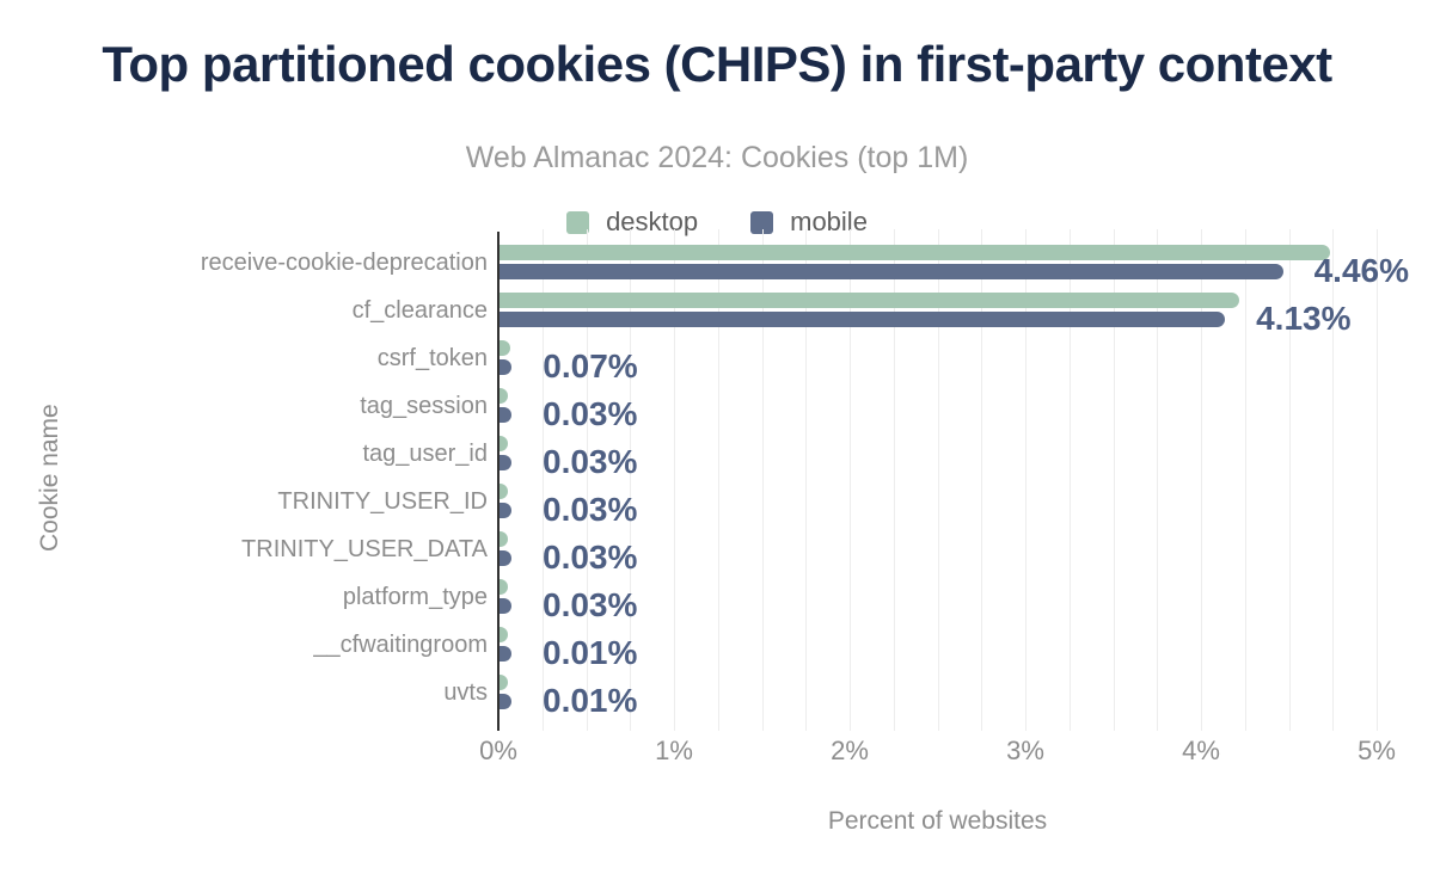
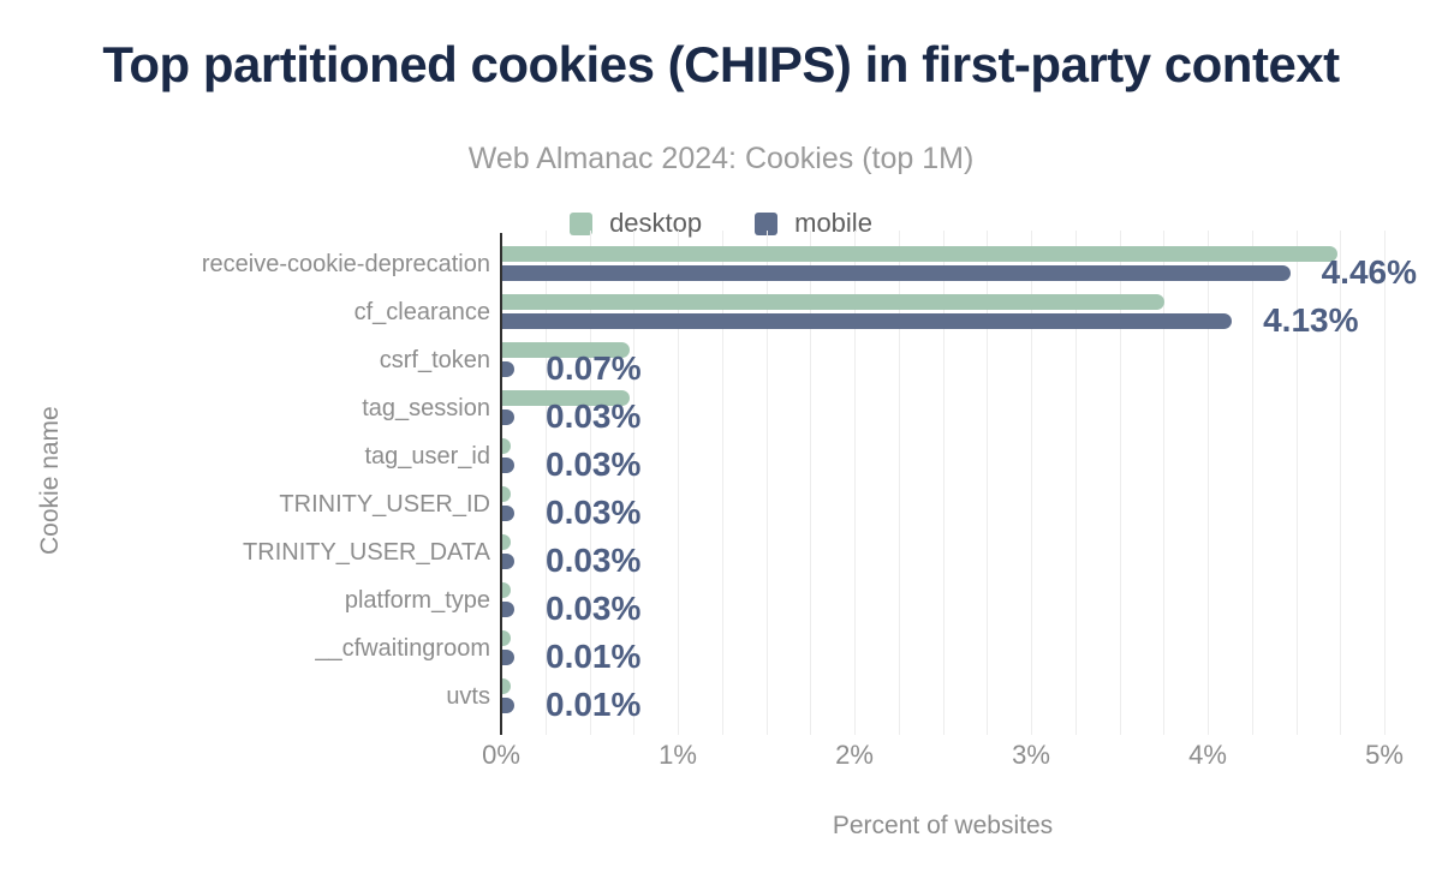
desktop/cf_clearance: 4.21% -> 3.75%
desktop/csrf_token: 0.06% -> 0.72%
desktop/tag_session: 0.02% -> 0.72%
